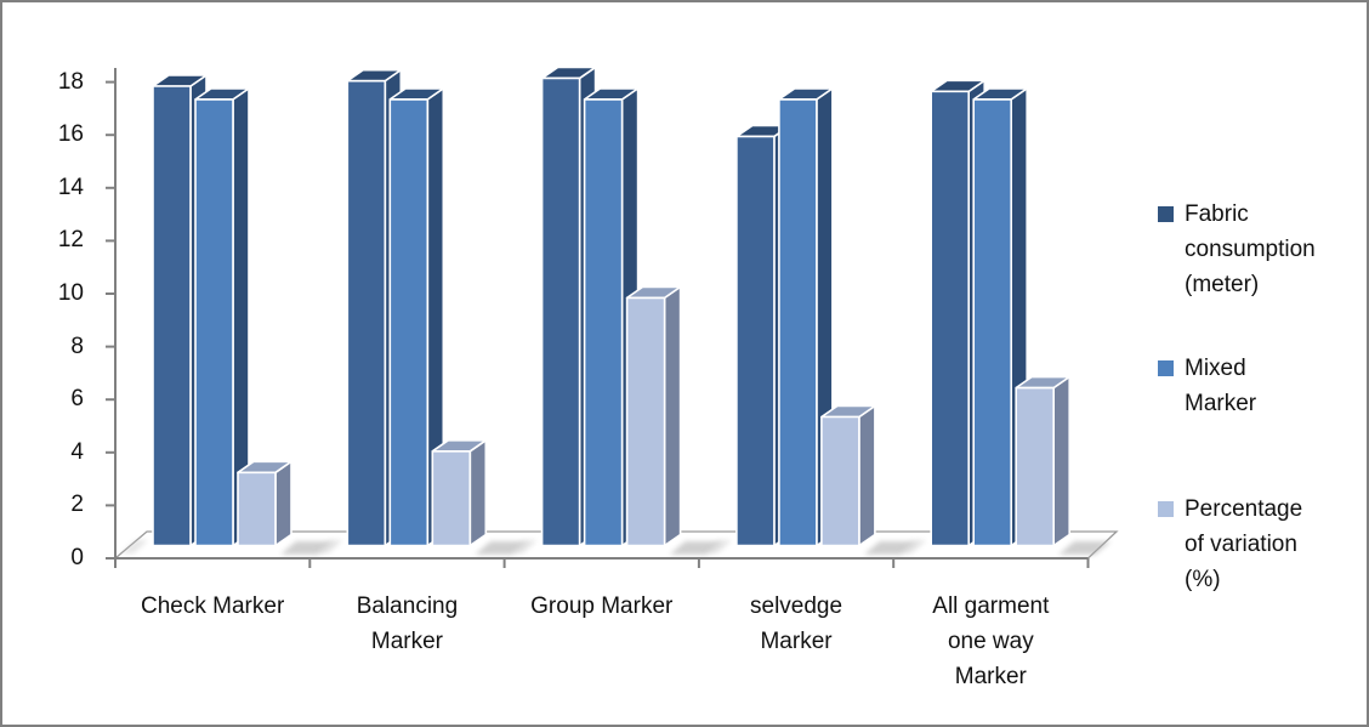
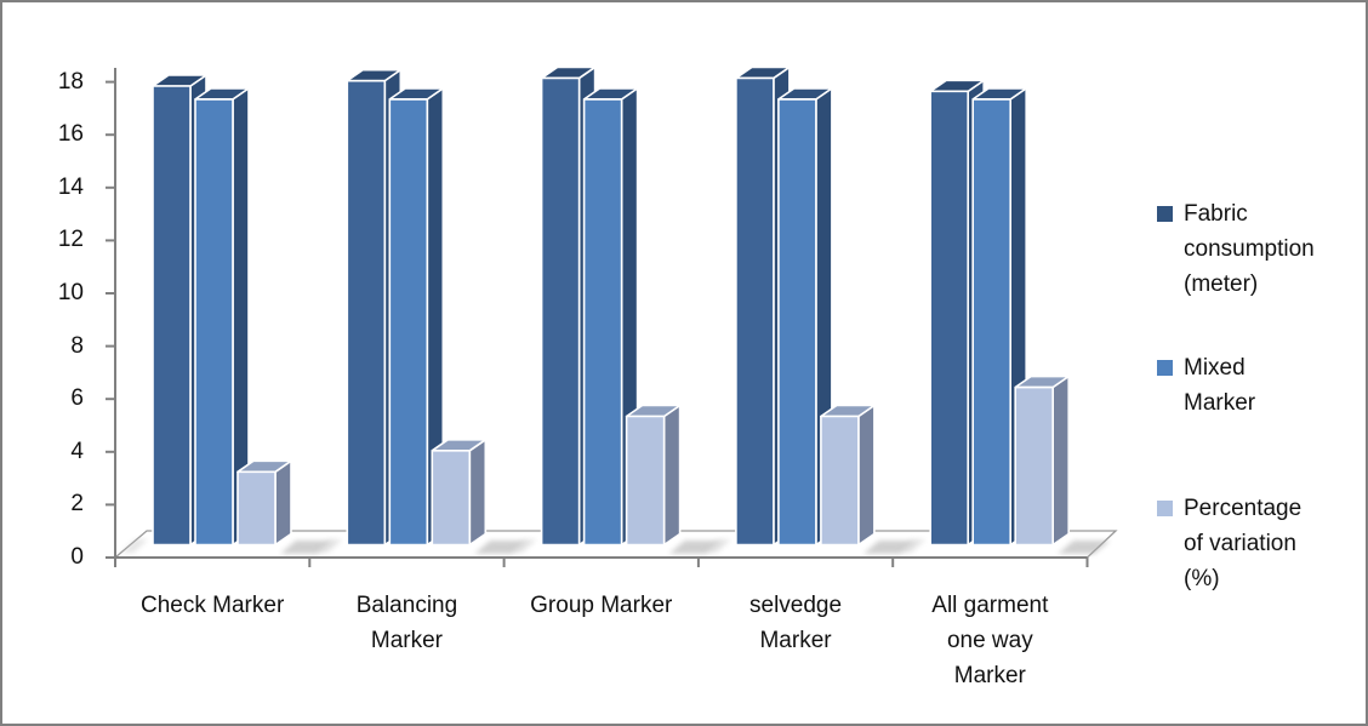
Percentage of variation (%)/Group Marker: 9.5 -> 5.0
Fabric consumption (meter)/selvedge Marker: 15.6 -> 17.8
